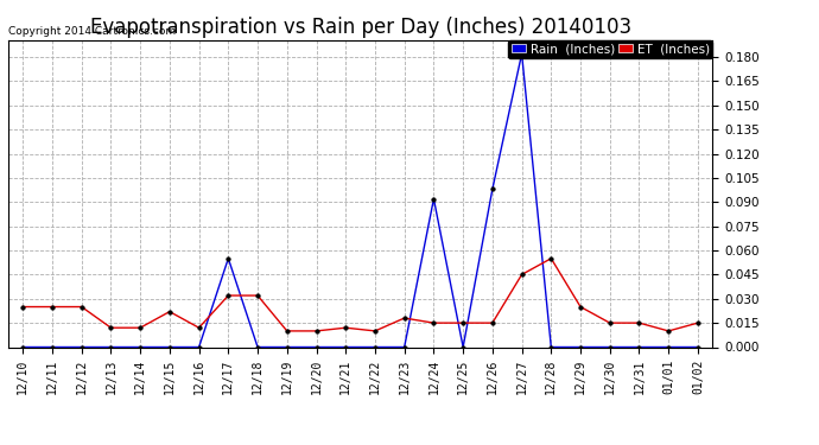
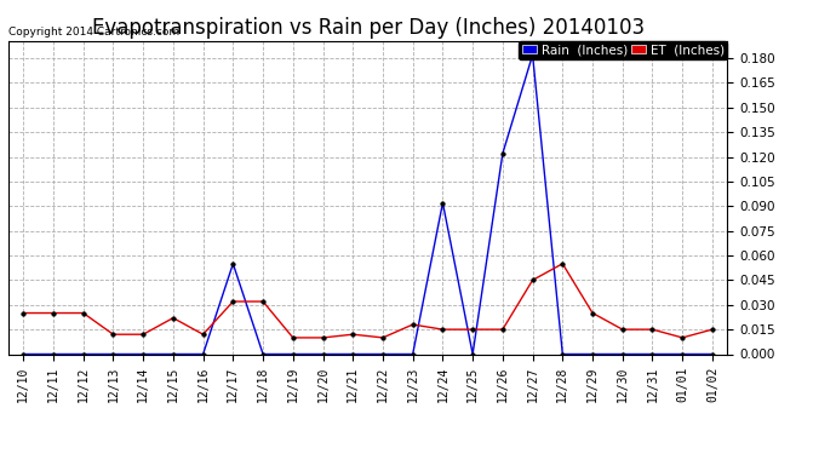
Rain (Inches)/12/26: 0.098 -> 0.122
